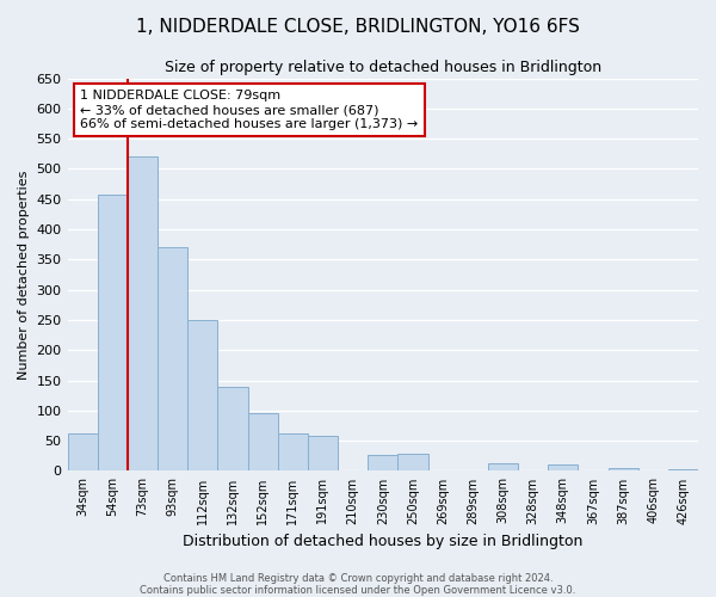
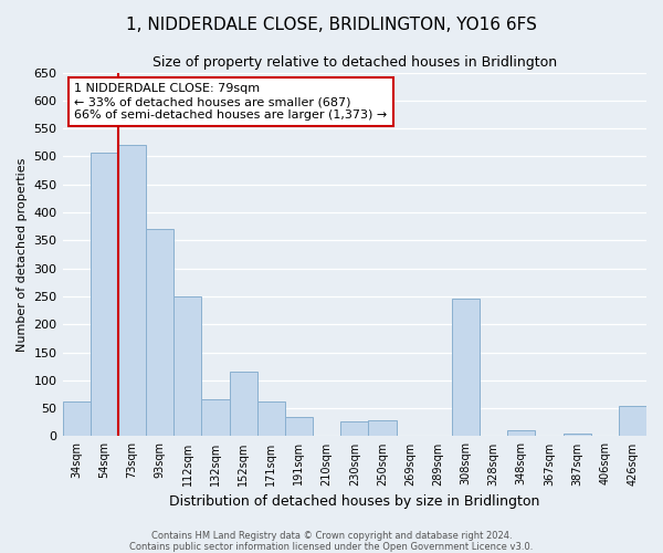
54sqm: 457 -> 506
132sqm: 140 -> 66
152sqm: 95 -> 116
191sqm: 58 -> 34
308sqm: 12 -> 246
426sqm: 3 -> 54
